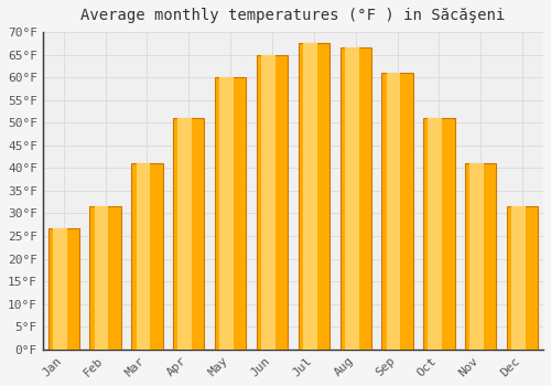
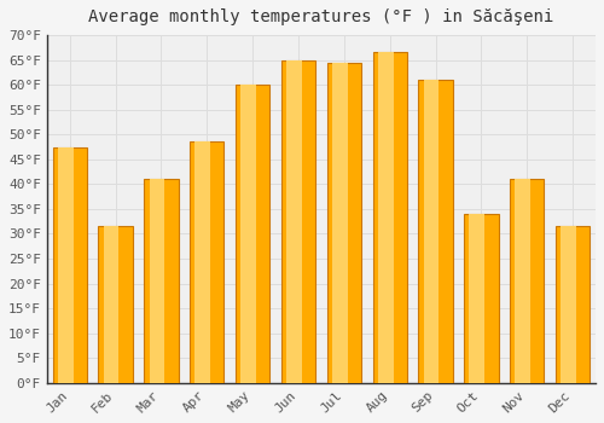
Jan: 26.6°F -> 47.5°F
Apr: 51.0°F -> 48.5°F
Jul: 67.5°F -> 64.5°F
Oct: 51.0°F -> 34.0°F
